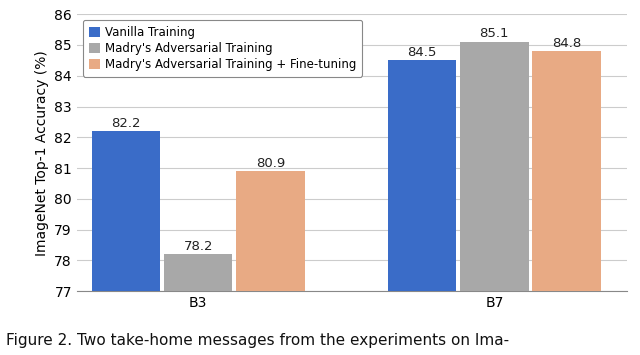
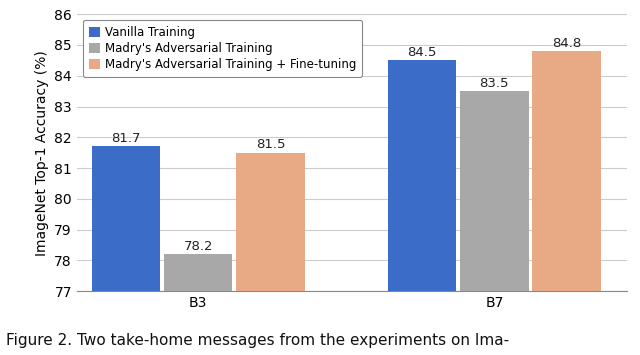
Vanilla Training/B3: 82.2 -> 81.7
Madry's Adversarial Training + Fine-tuning/B3: 80.9 -> 81.5
Madry's Adversarial Training/B7: 85.1 -> 83.5
